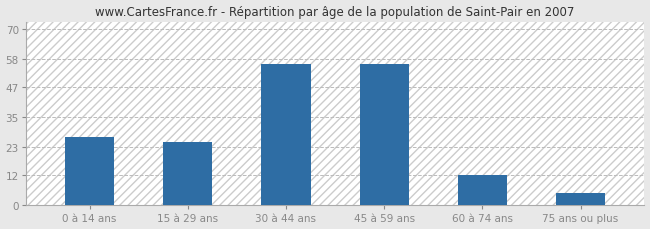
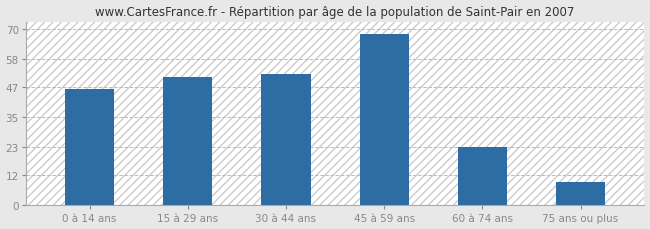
0 à 14 ans: 27 -> 46
15 à 29 ans: 25 -> 51
30 à 44 ans: 56 -> 52
45 à 59 ans: 56 -> 68
60 à 74 ans: 12 -> 23
75 ans ou plus: 5 -> 9
